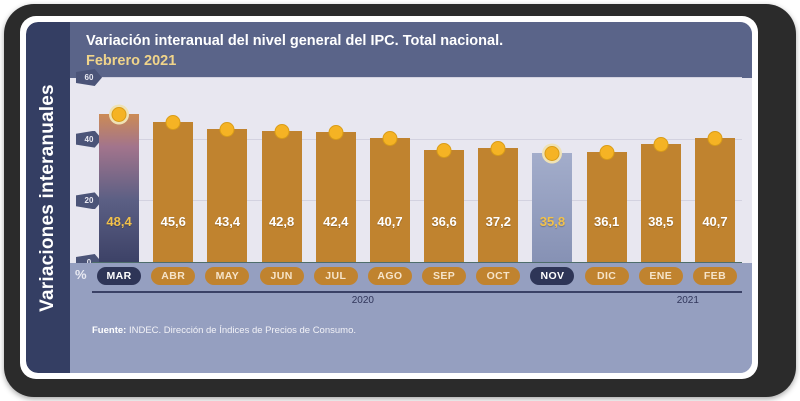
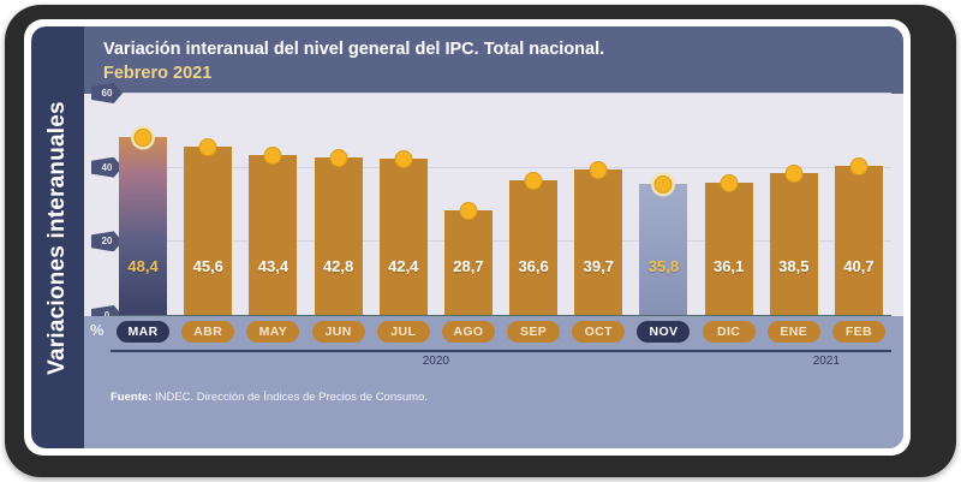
AGO: 40,7 -> 28,7
OCT: 37,2 -> 39,7
